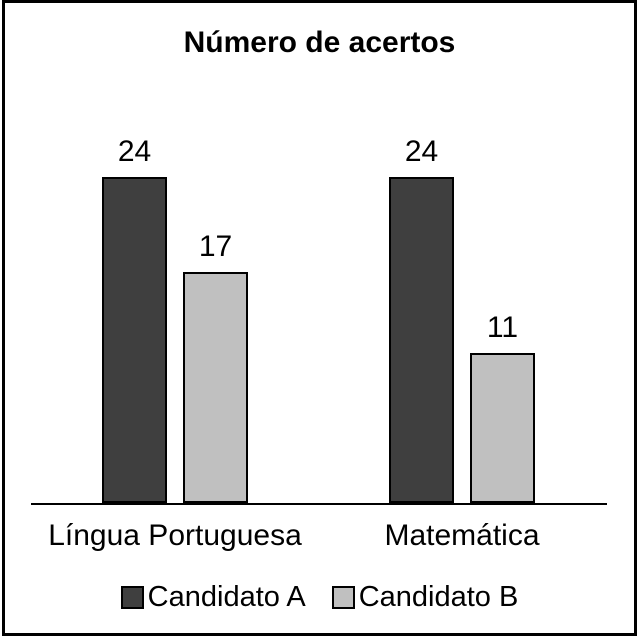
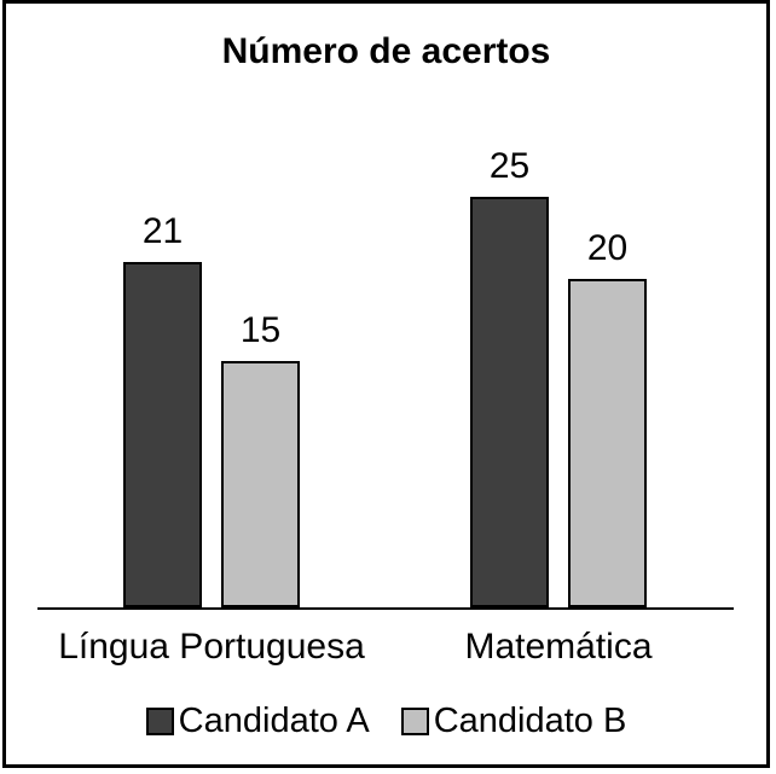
Candidato A/Língua Portuguesa: 24 -> 21
Candidato B/Língua Portuguesa: 17 -> 15
Candidato A/Matemática: 24 -> 25
Candidato B/Matemática: 11 -> 20
